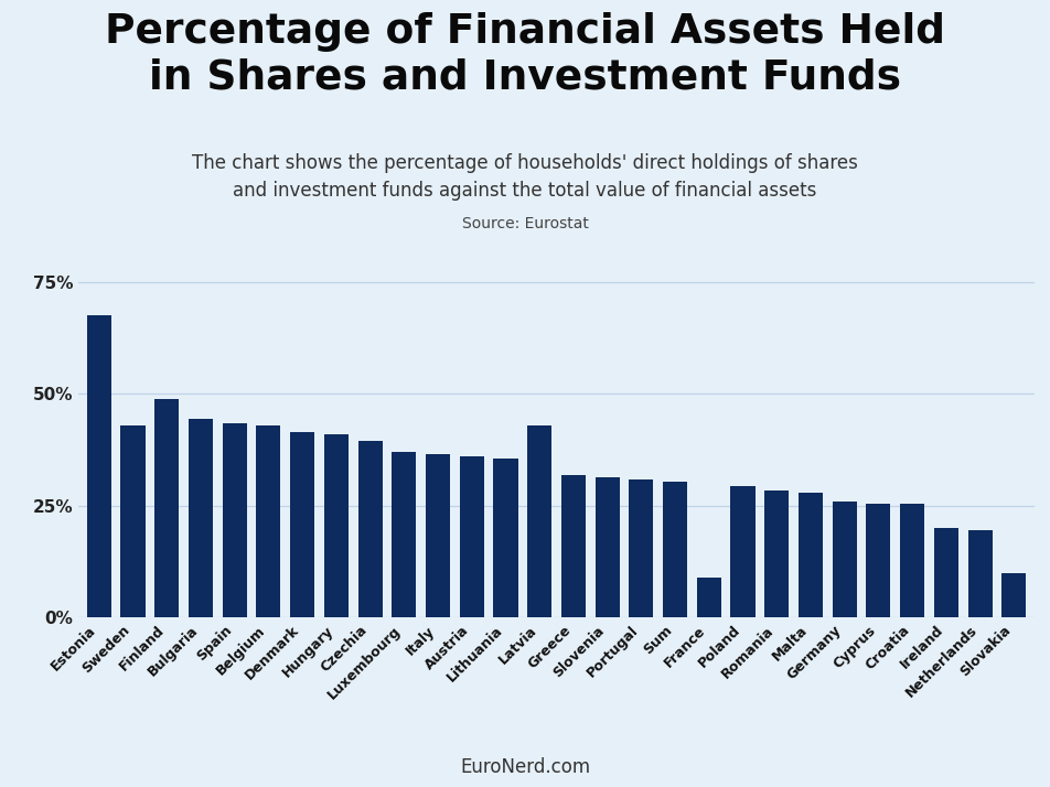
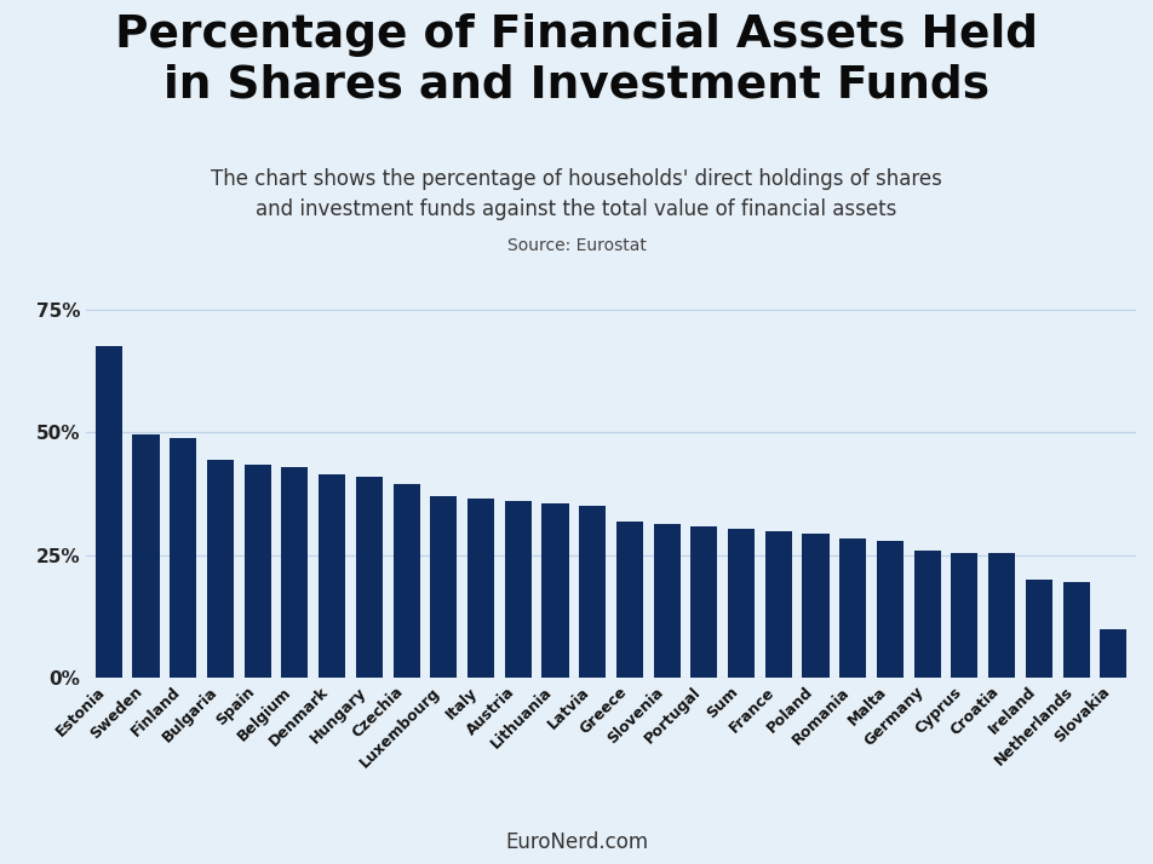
Sweden: 43.0% -> 49.5%
Latvia: 43.0% -> 35.0%
France: 9.0% -> 30.0%
